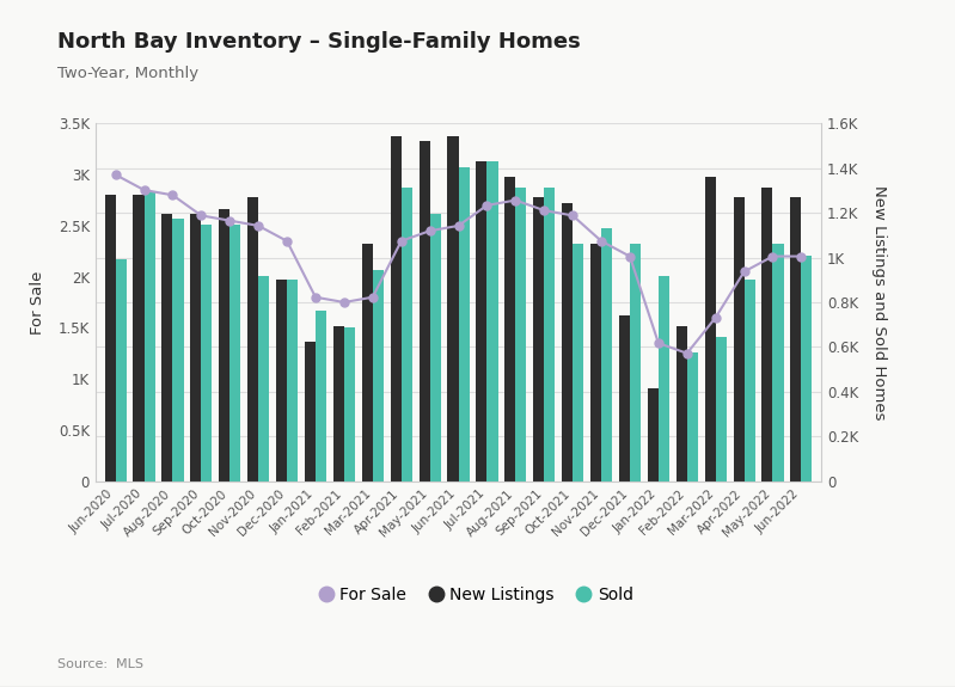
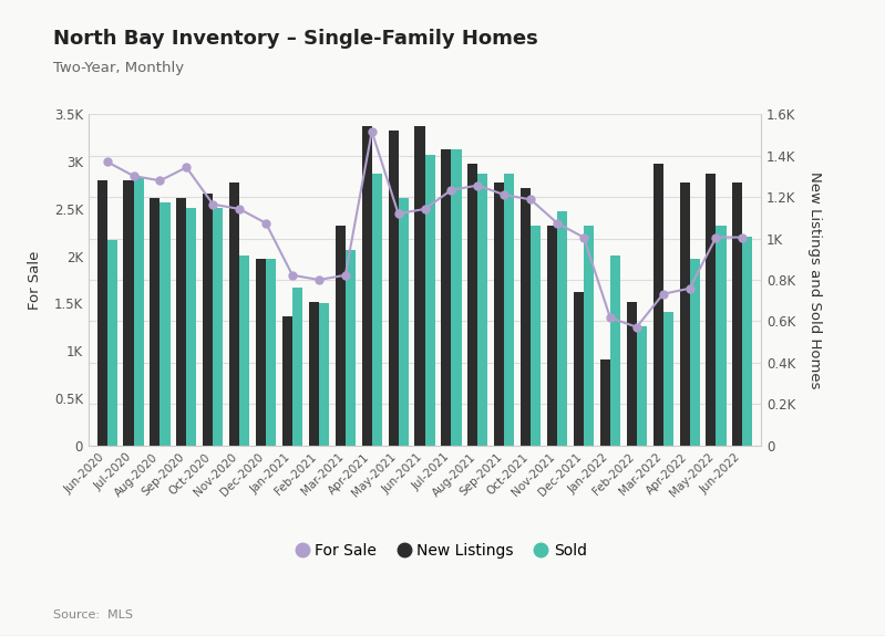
For Sale/Sep-2020: 2.60K -> 2.94K
For Sale/Apr-2021: 2.35K -> 3.32K
For Sale/Apr-2022: 2.05K -> 1.66K
